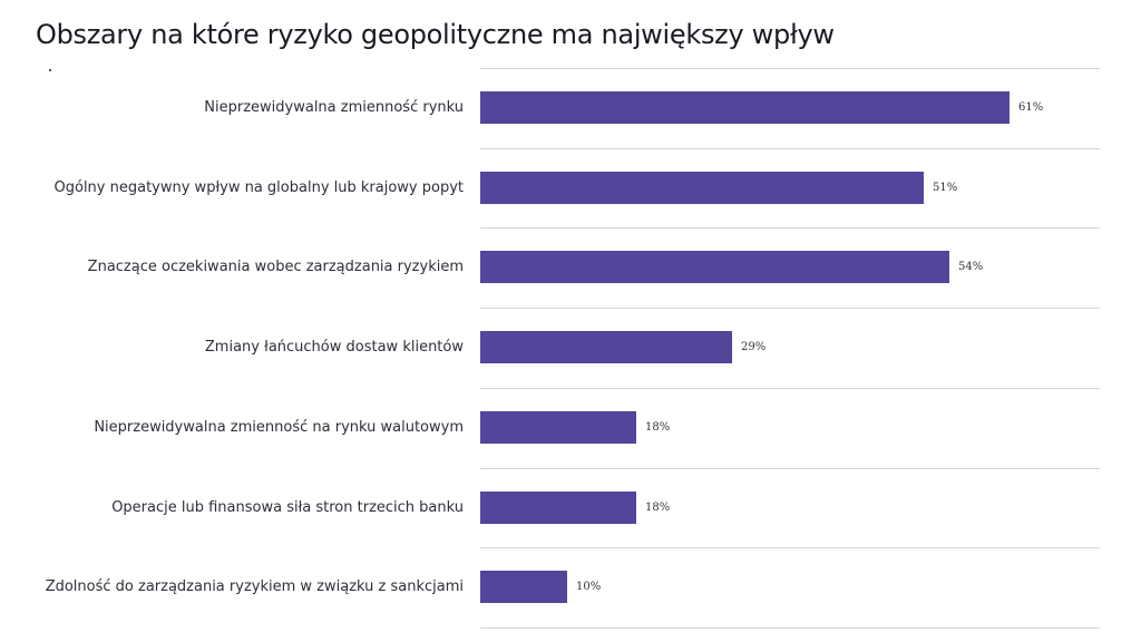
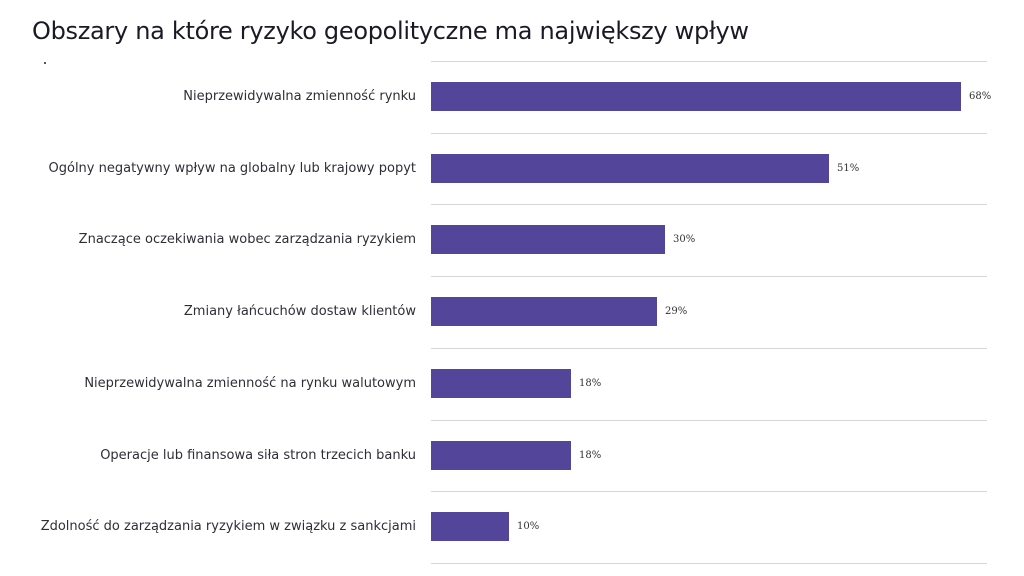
Nieprzewidywalna zmienność rynku: 61% -> 68%
Znaczące oczekiwania wobec zarządzania ryzykiem: 54% -> 30%
